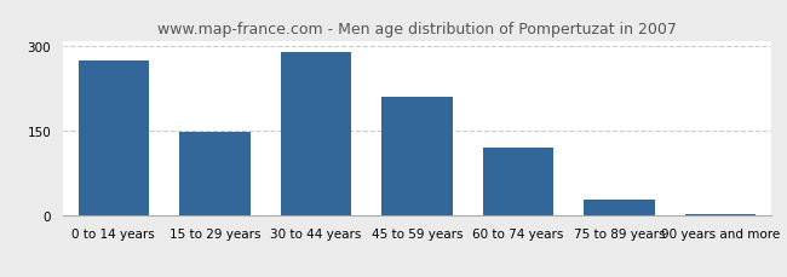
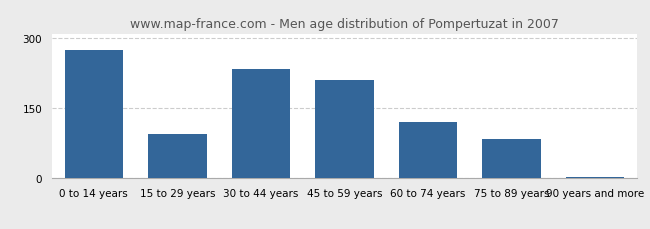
15 to 29 years: 148 -> 95
30 to 44 years: 290 -> 235
75 to 89 years: 28 -> 85
